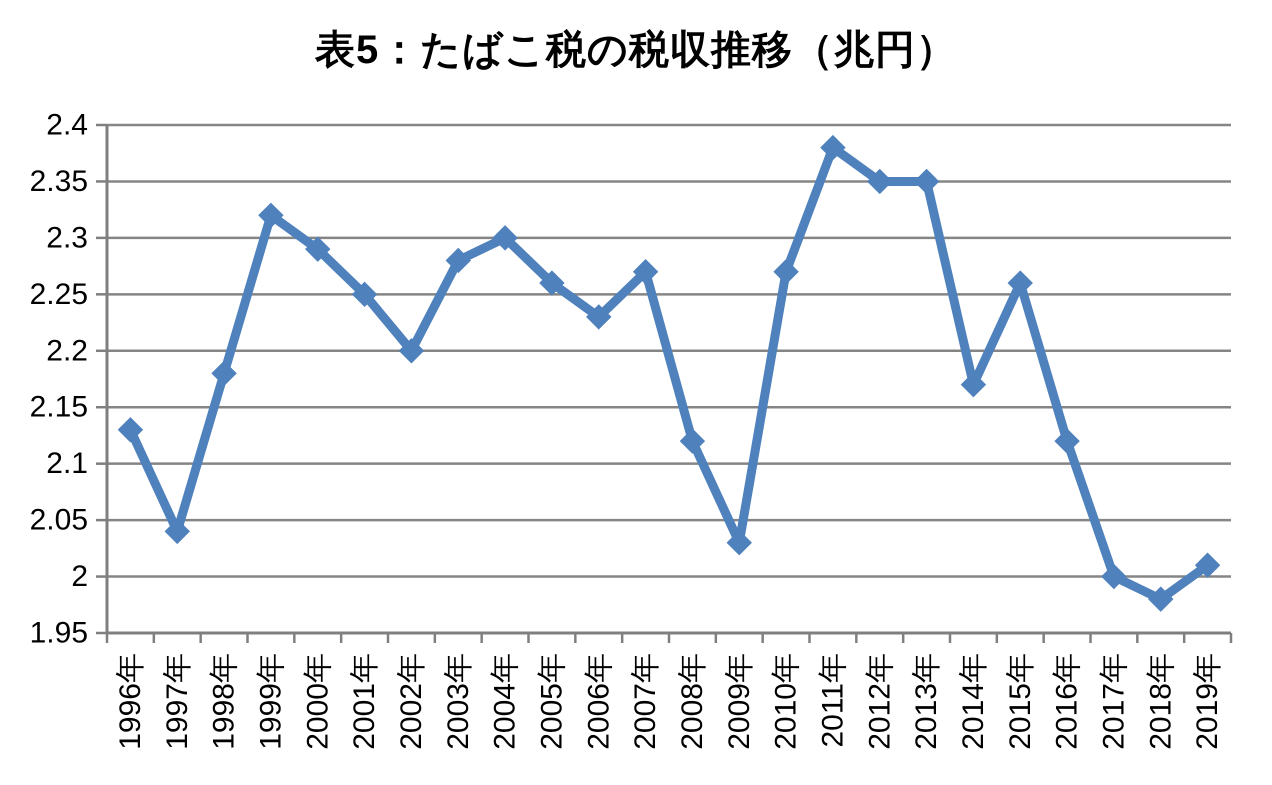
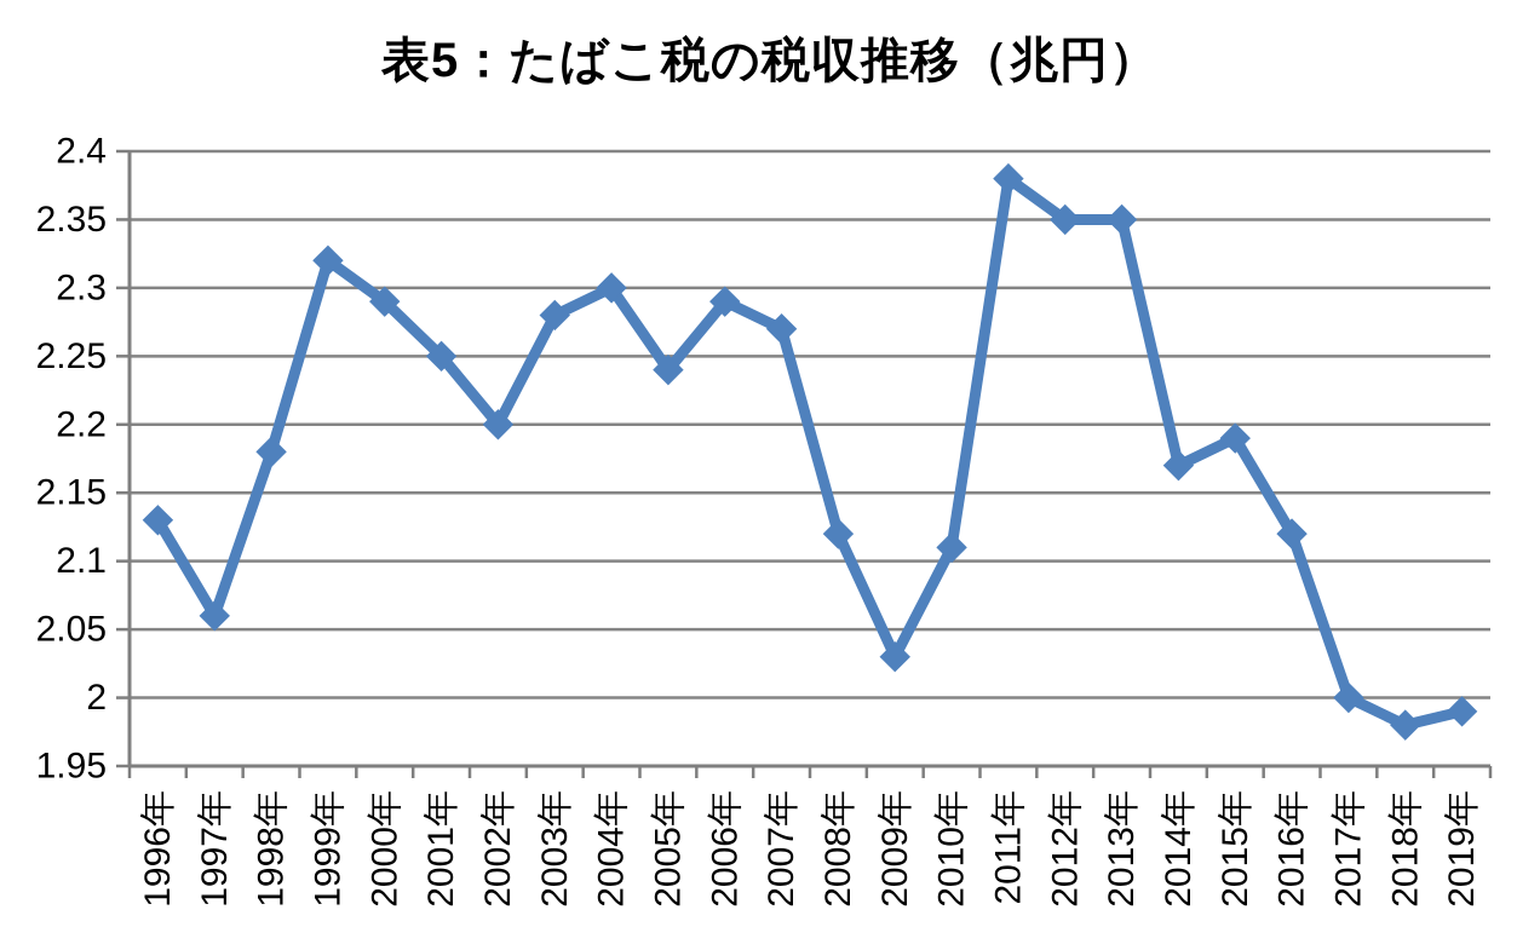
1997年: 2.04 -> 2.06
2005年: 2.26 -> 2.24
2006年: 2.23 -> 2.29
2010年: 2.27 -> 2.11
2015年: 2.26 -> 2.19
2019年: 2.01 -> 1.99
